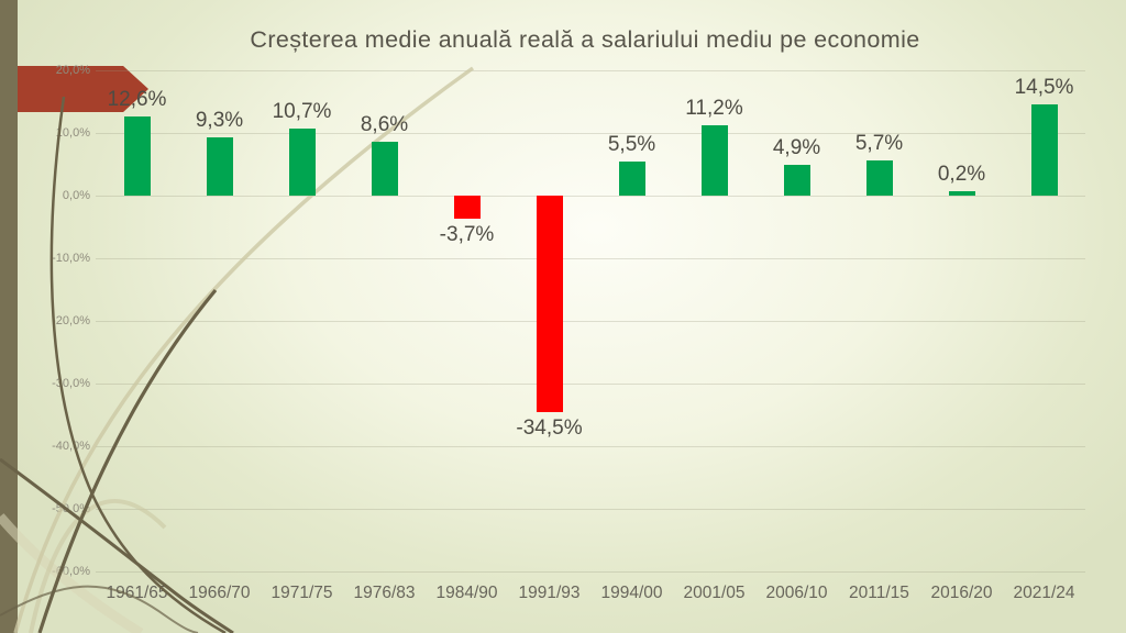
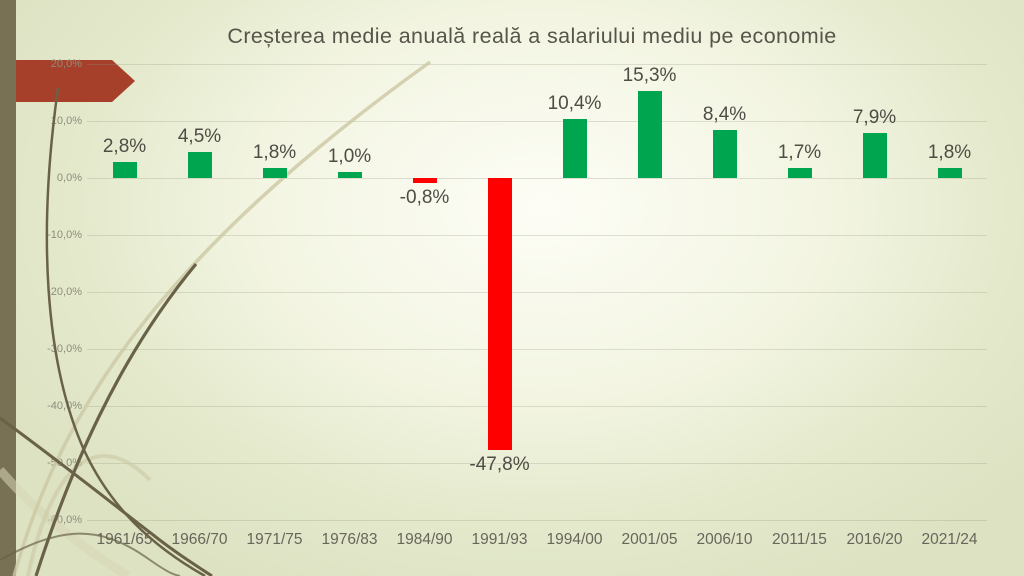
1961/65: 12,6% -> 2,8%
1966/70: 9,3% -> 4,5%
1971/75: 10,7% -> 1,8%
1976/83: 8,6% -> 1,0%
1984/90: -3,7% -> -0,8%
1991/93: -34,5% -> -47,8%
1994/00: 5,5% -> 10,4%
2001/05: 11,2% -> 15,3%
2006/10: 4,9% -> 8,4%
2011/15: 5,7% -> 1,7%
2016/20: 0,2% -> 7,9%
2021/24: 14,5% -> 1,8%
